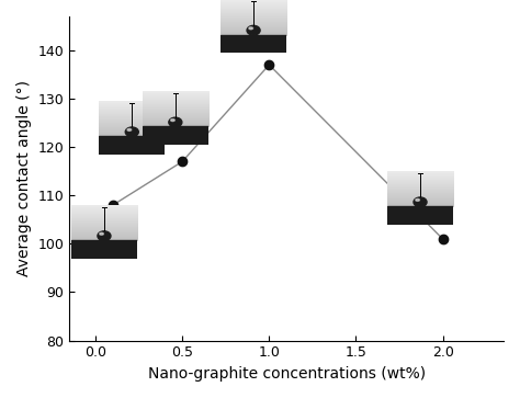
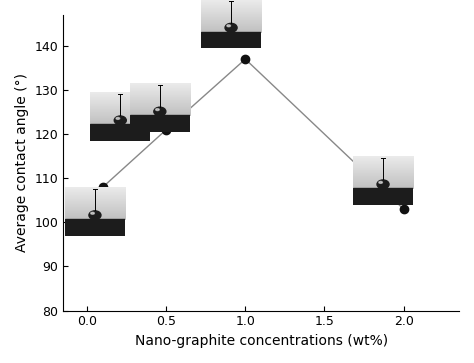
0.5: 117 -> 121
2.0: 101 -> 103
